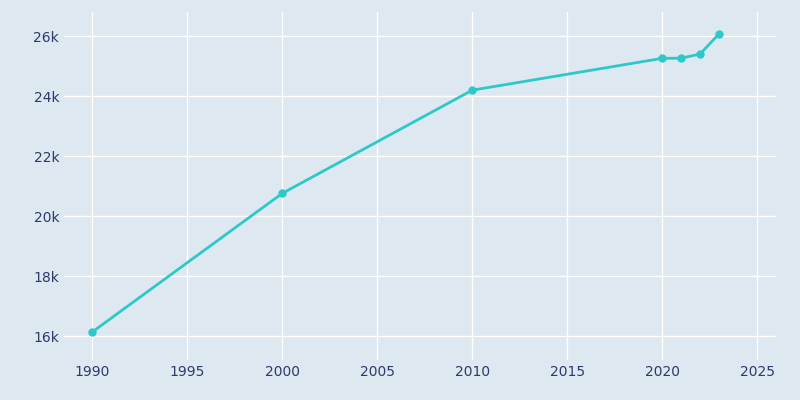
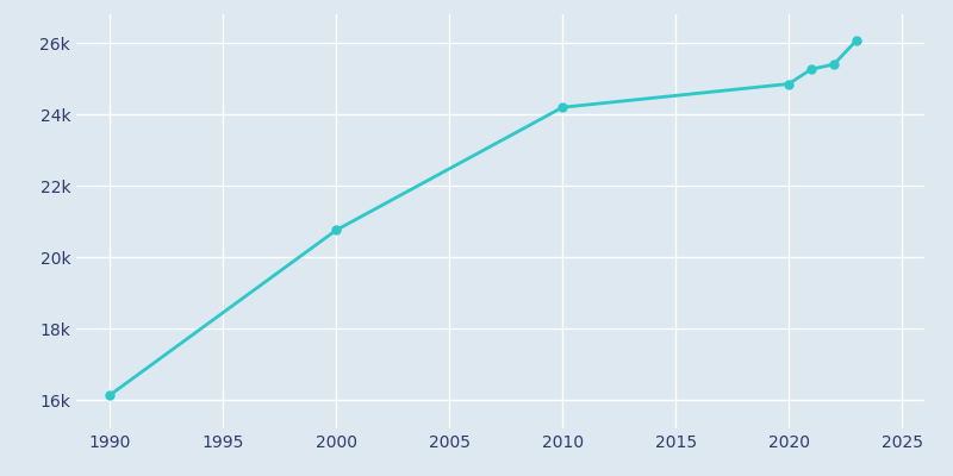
2020: 25.26k -> 24.85k
